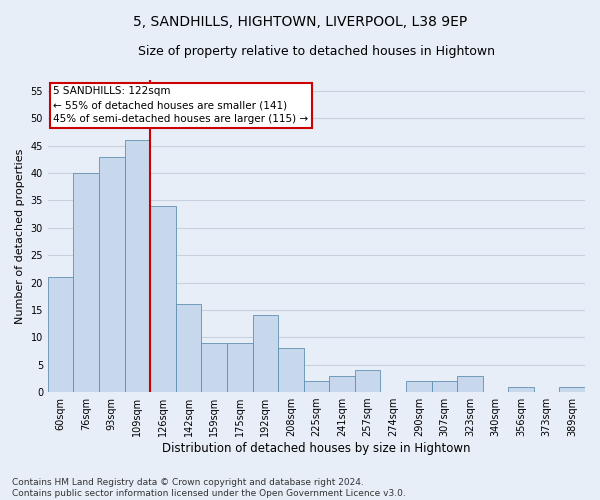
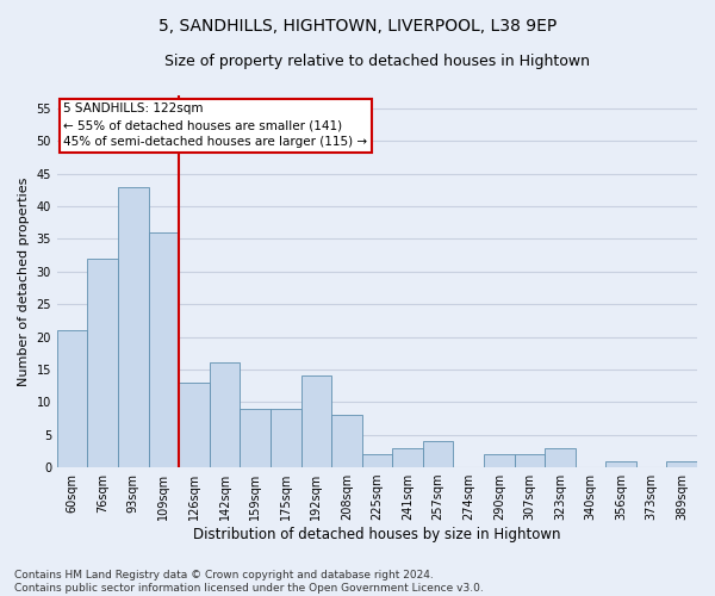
76sqm: 40 -> 32
109sqm: 46 -> 36
126sqm: 34 -> 13
